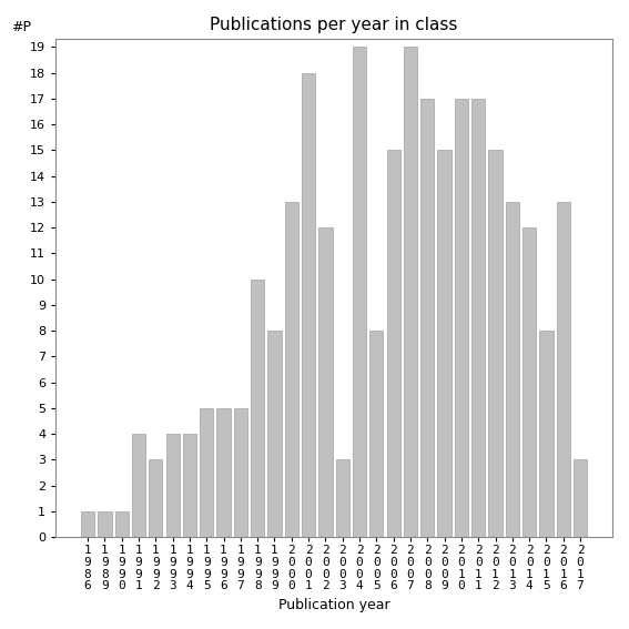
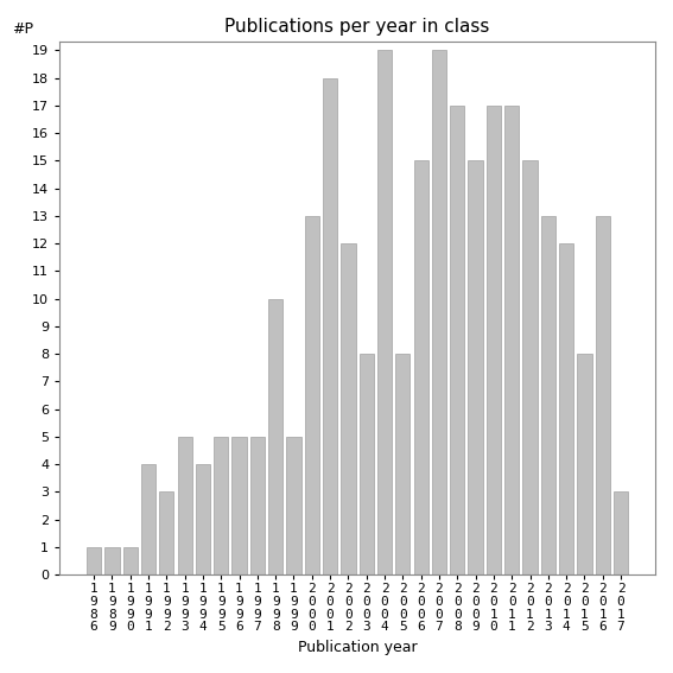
1 9 9 3: 4 -> 5
1 9 9 9: 8 -> 5
2 0 0 3: 3 -> 8
